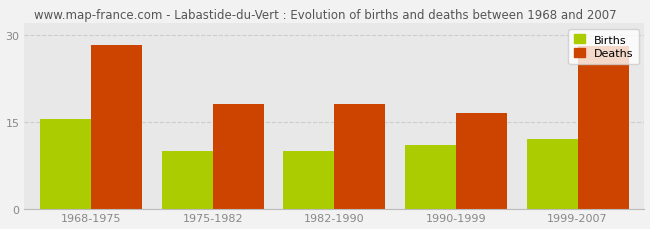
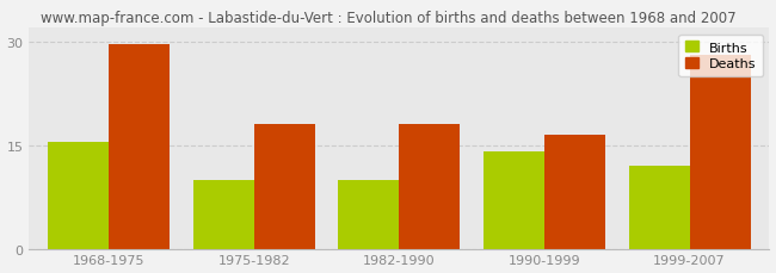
Deaths/1968-1975: 28.2 -> 29.5
Births/1990-1999: 11.0 -> 14.0
